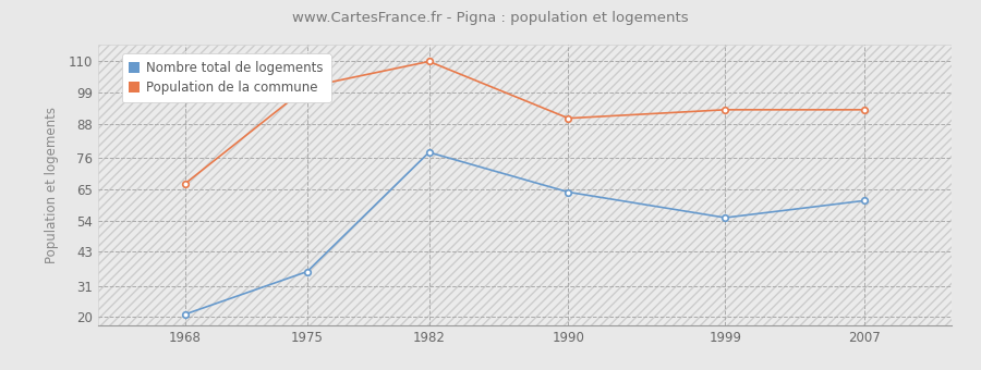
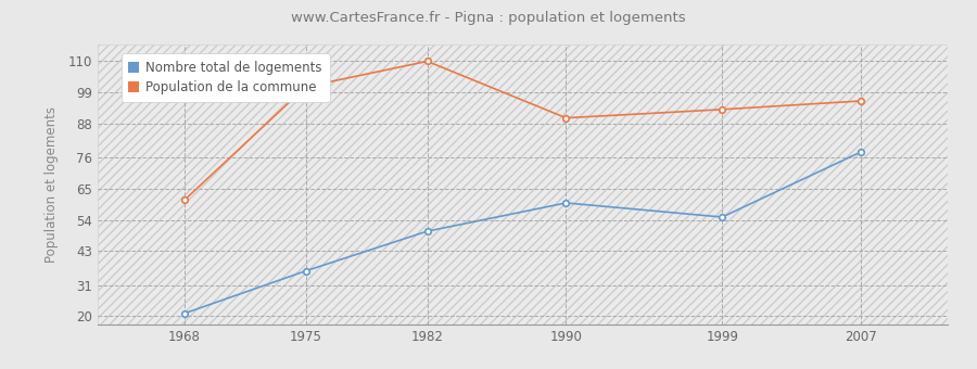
Population de la commune/1968: 67 -> 61
Nombre total de logements/1982: 78 -> 50
Nombre total de logements/1990: 64 -> 60
Nombre total de logements/2007: 61 -> 78
Population de la commune/2007: 93 -> 96
